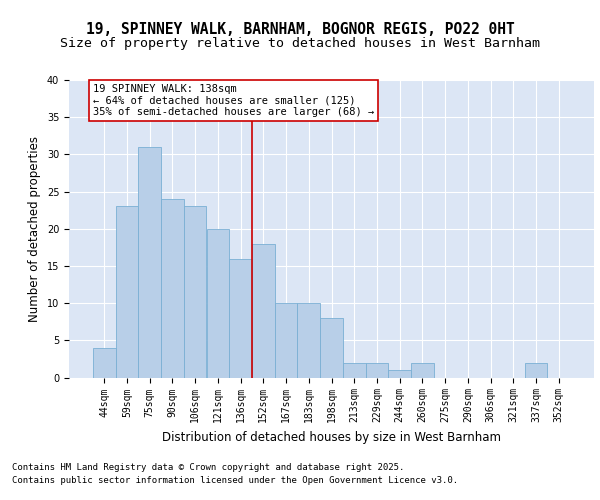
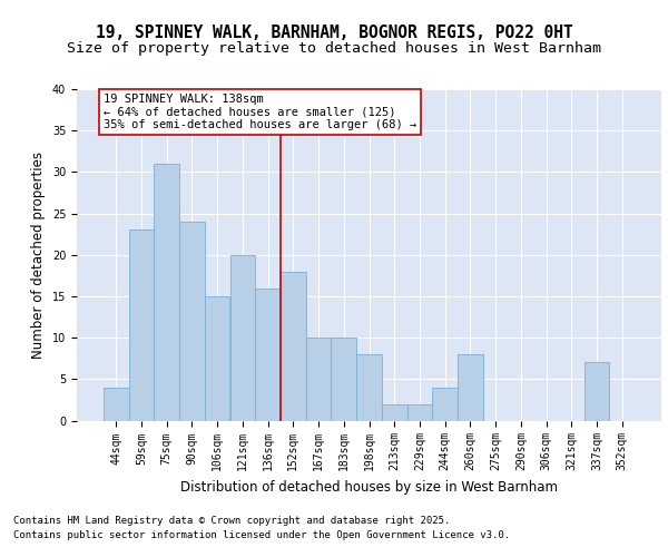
106sqm: 23 -> 15
244sqm: 1 -> 4
260sqm: 2 -> 8
337sqm: 2 -> 7
